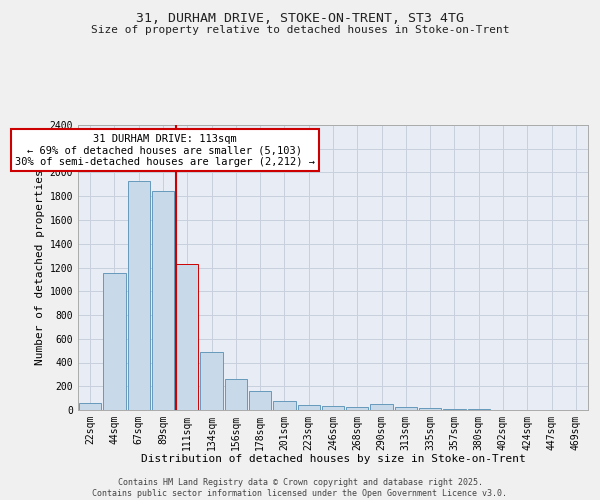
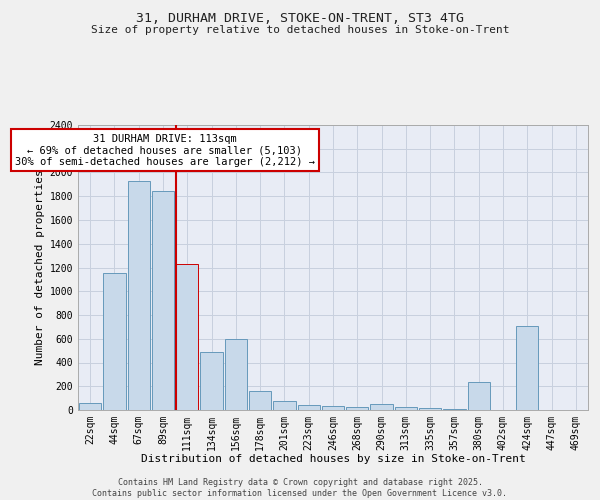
156sqm: 260 -> 600
380sqm: 0 -> 240
424sqm: 0 -> 710
